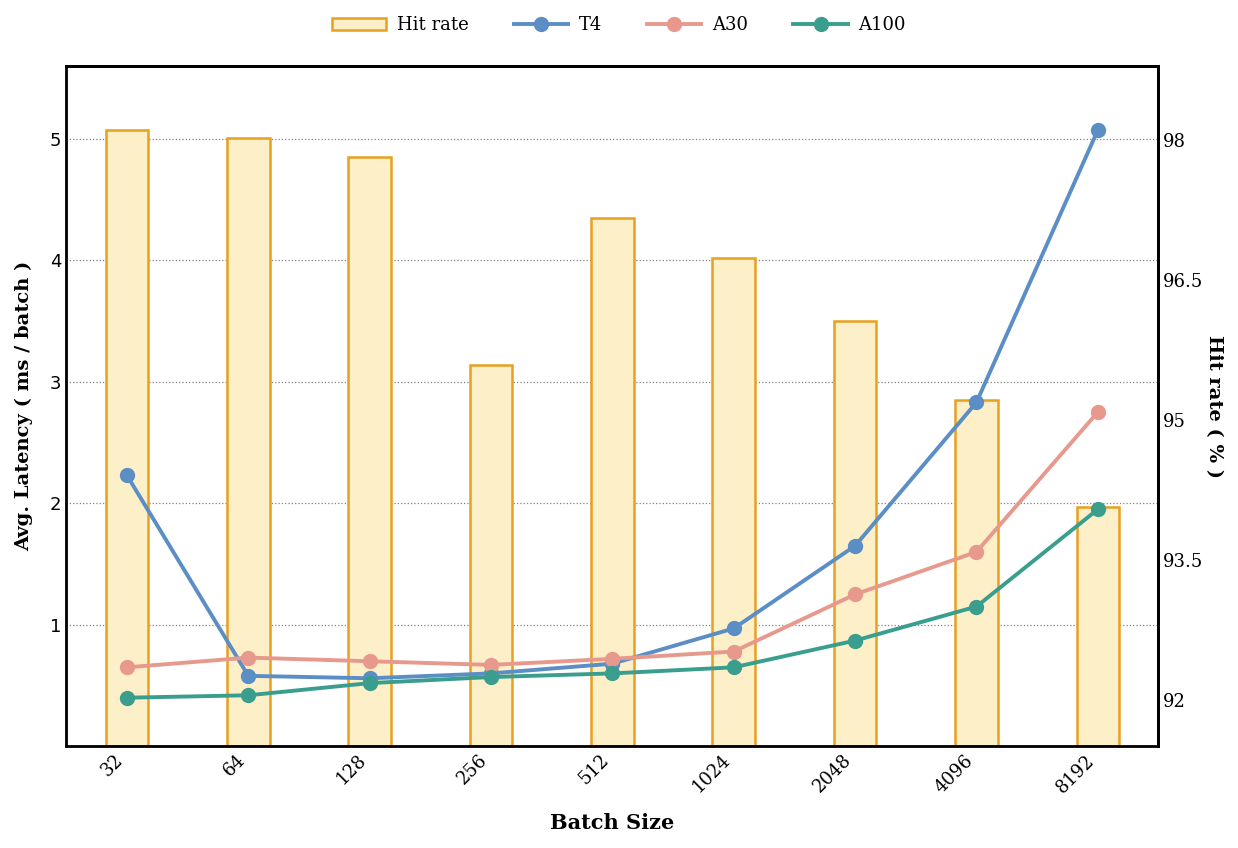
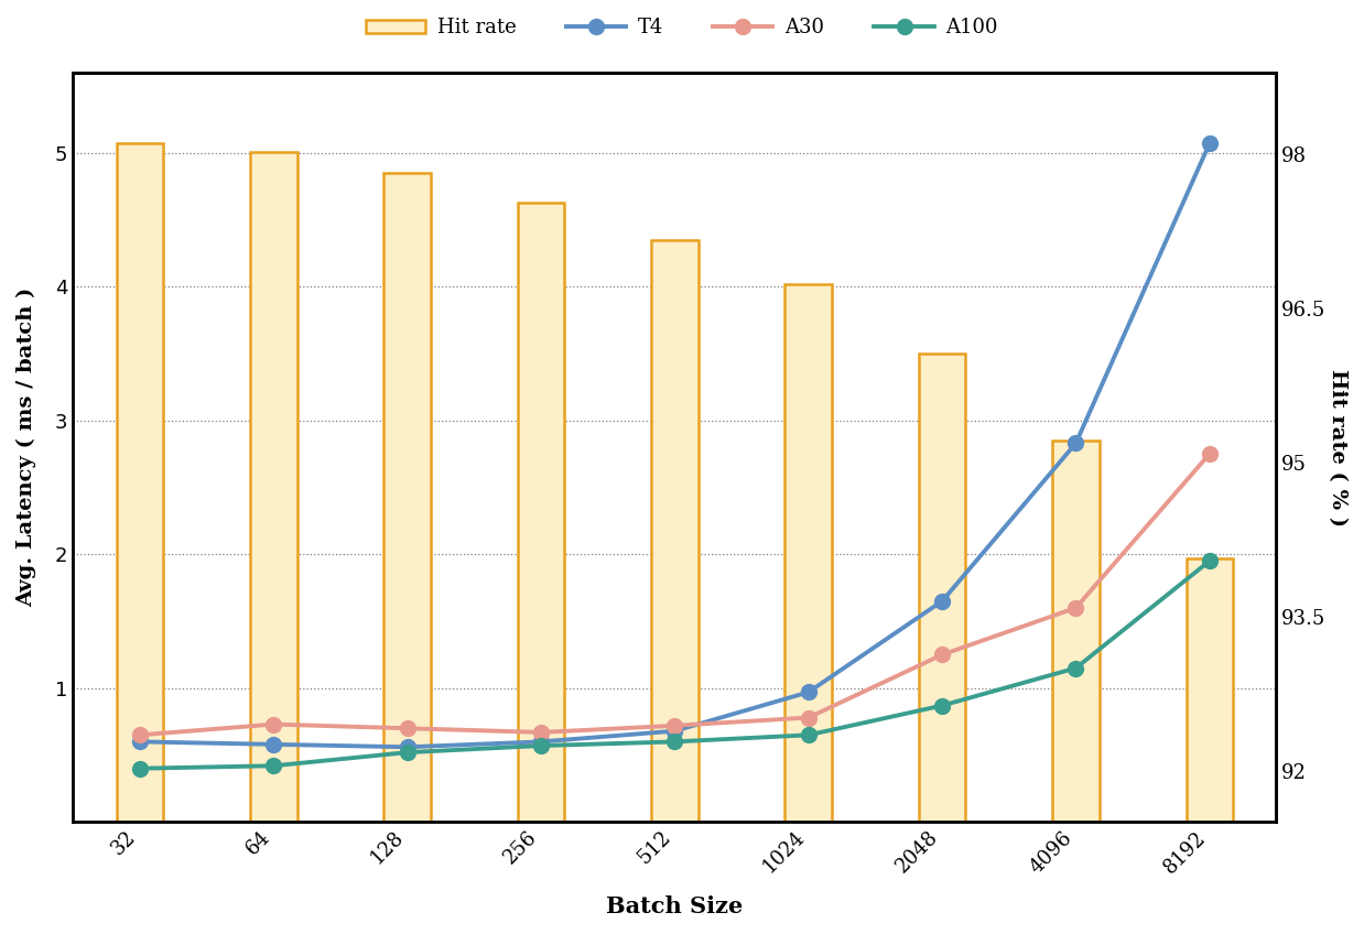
T4/32: 2.23 -> 0.60
Hit rate/256: 3.14 -> 4.63
